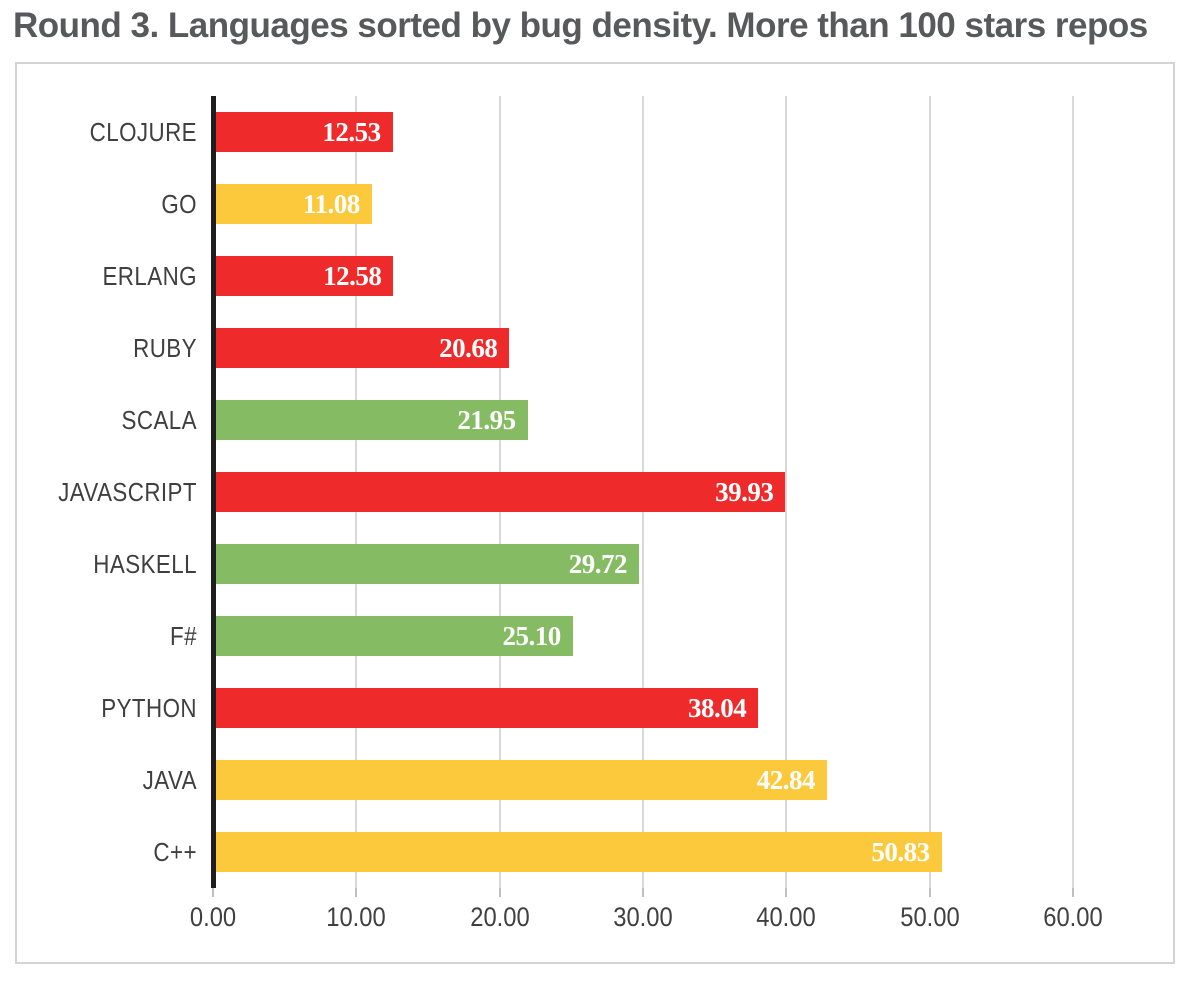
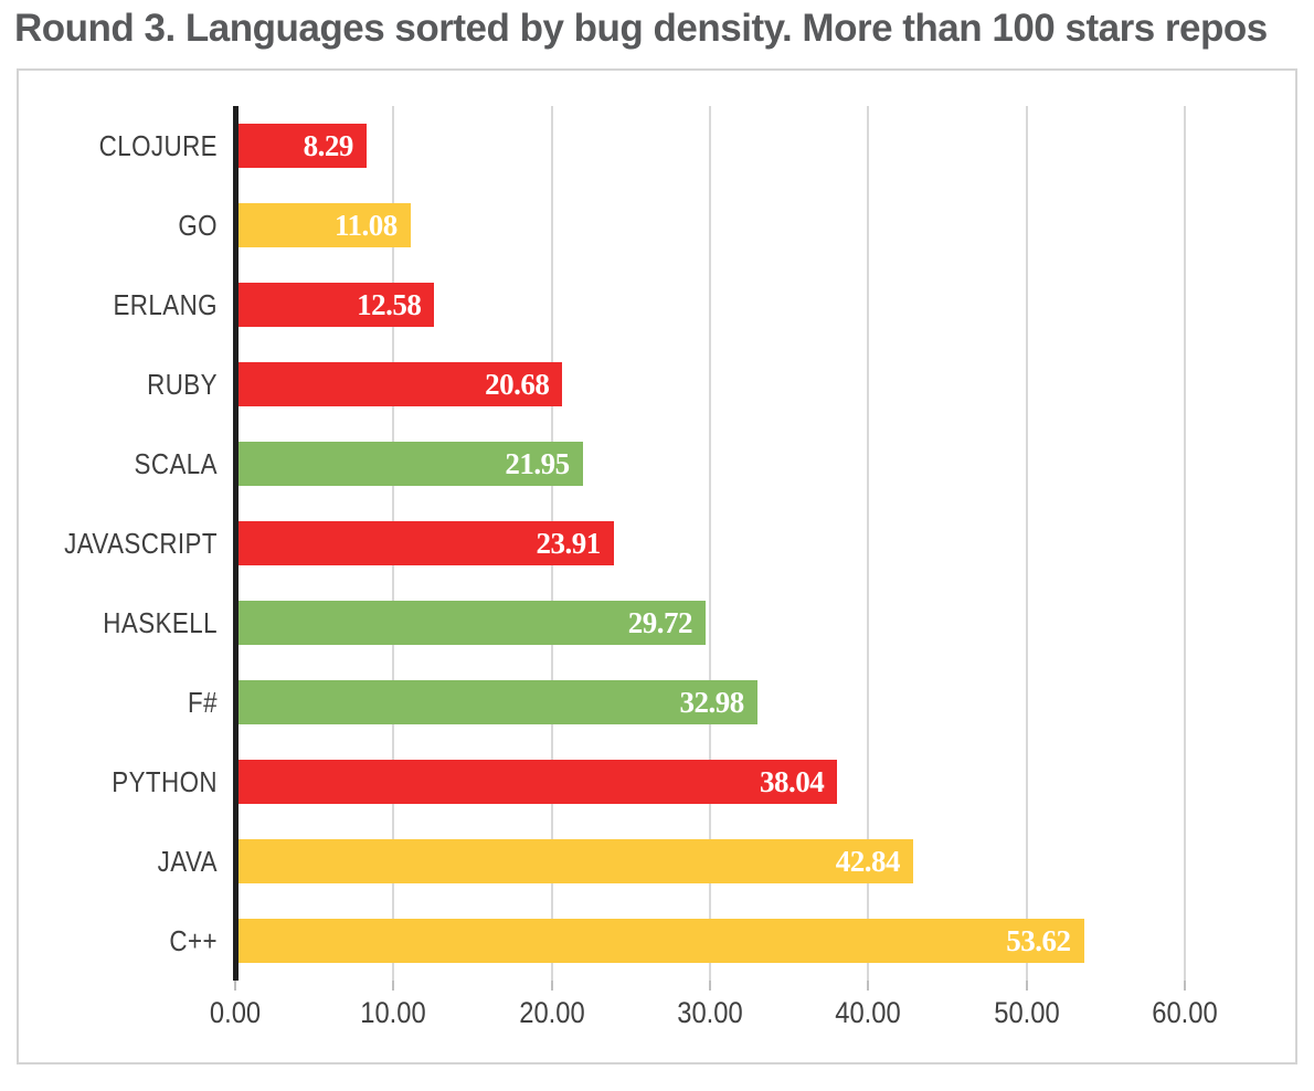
CLOJURE: 12.53 -> 8.29
JAVASCRIPT: 39.93 -> 23.91
F#: 25.10 -> 32.98
C++: 50.83 -> 53.62
